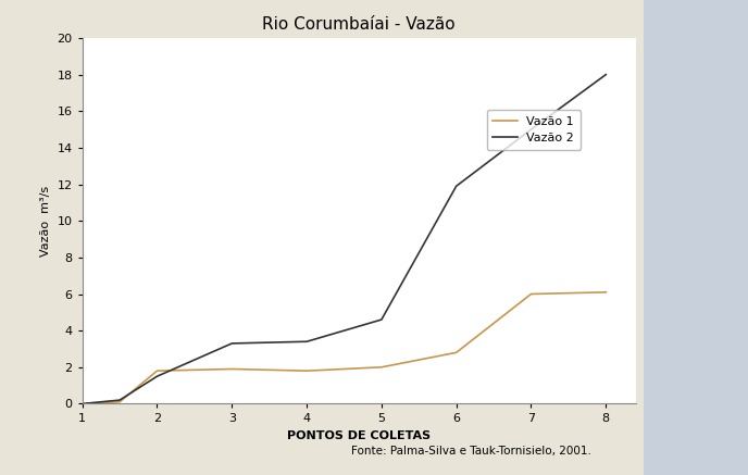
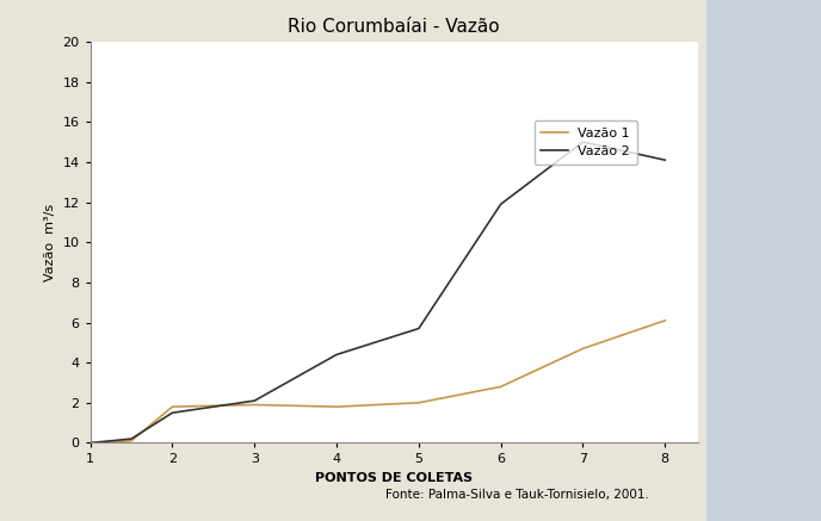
Vazão 2/3: 3.3 -> 2.1
Vazão 2/4: 3.4 -> 4.4
Vazão 2/5: 4.6 -> 5.7
Vazão 1/7: 6.0 -> 4.7
Vazão 2/8: 18.0 -> 14.1
